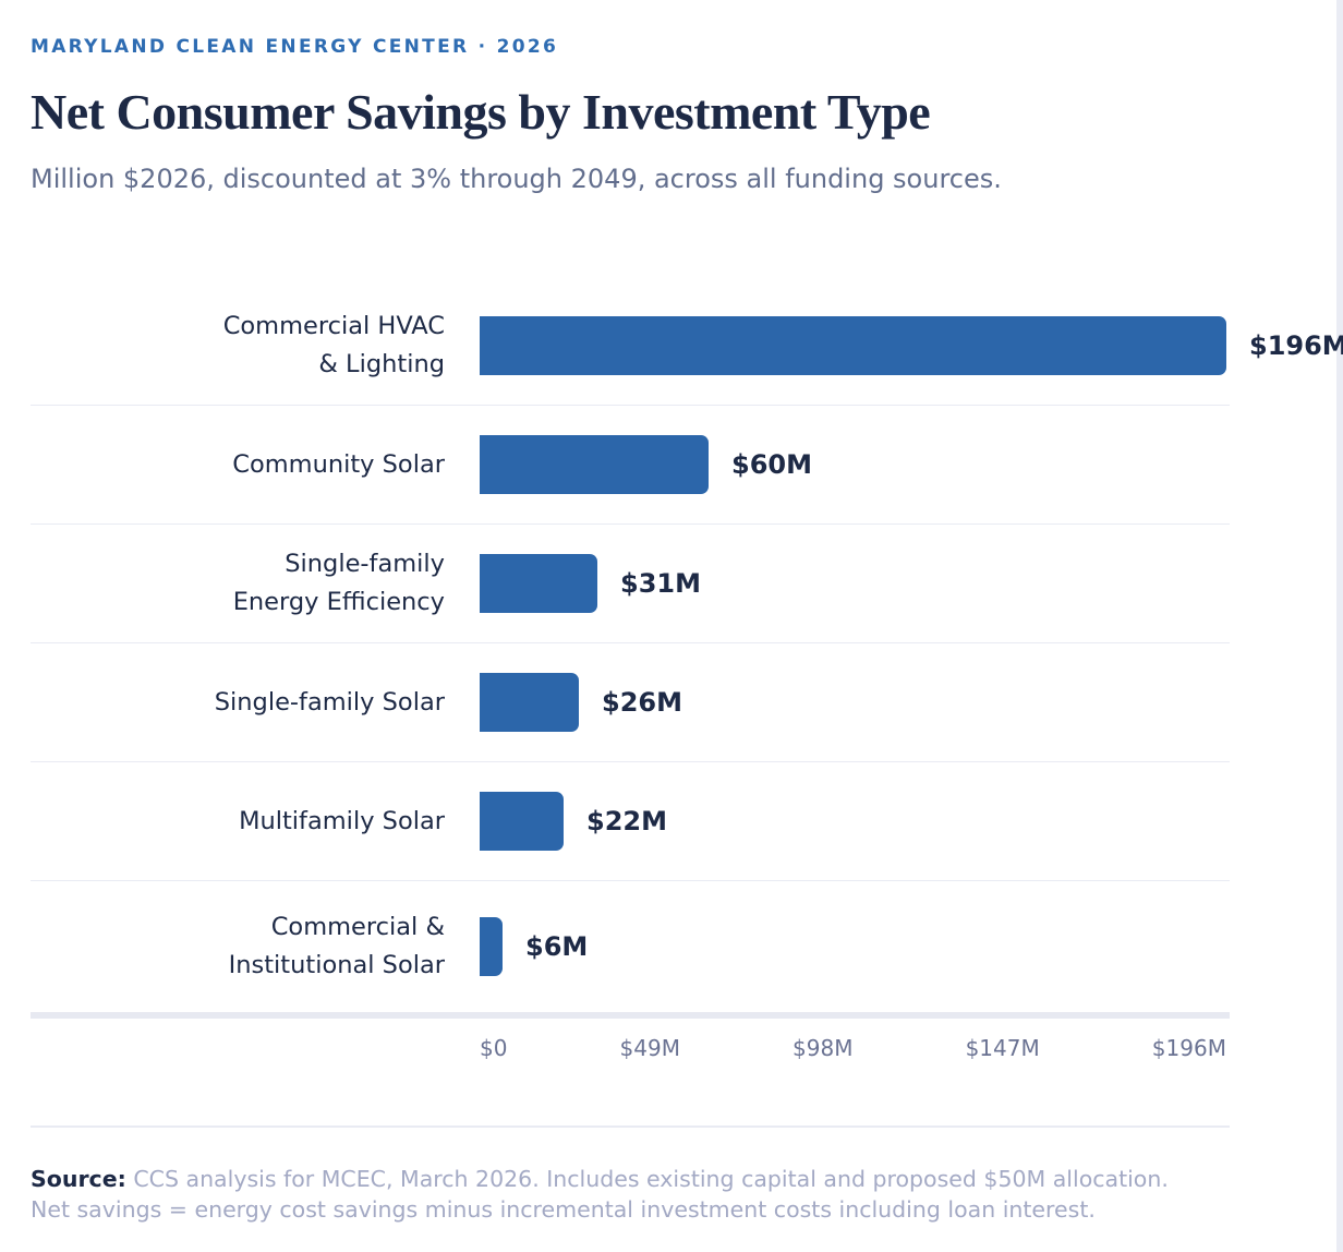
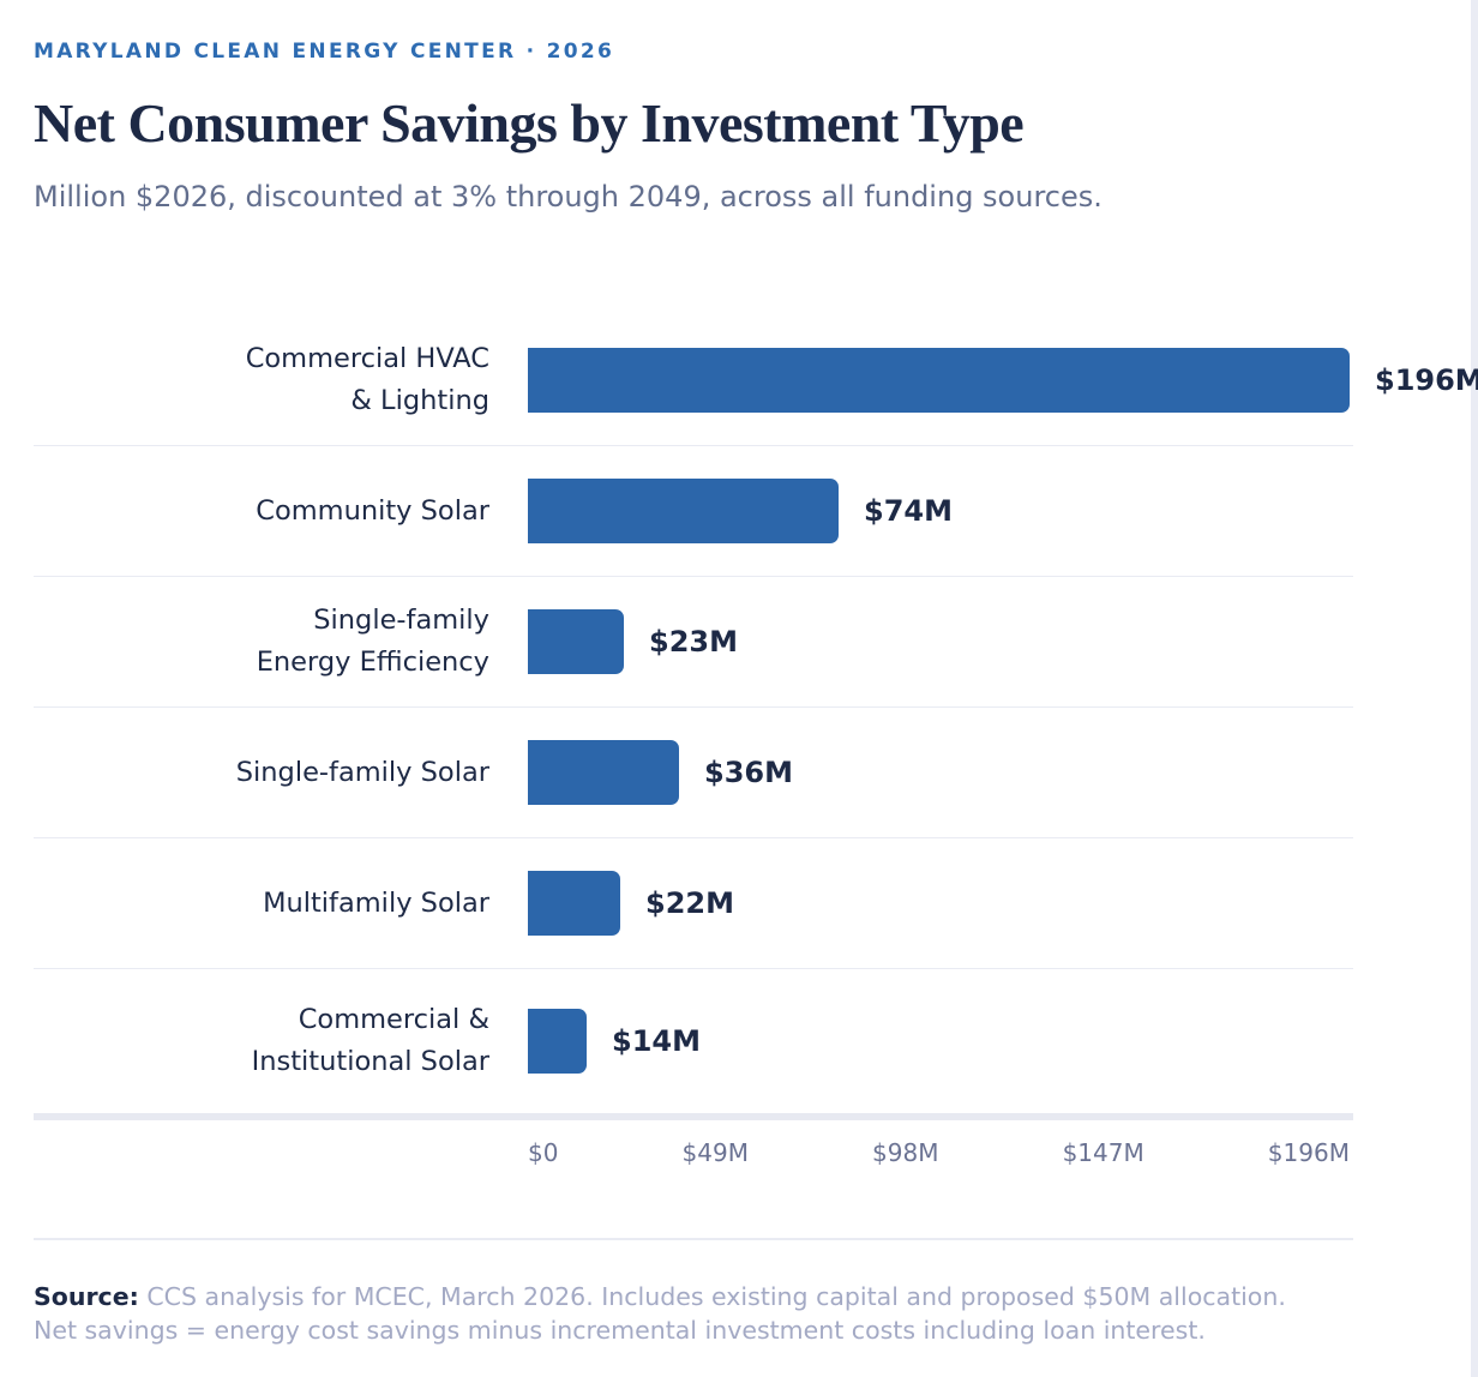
Community Solar: $60M -> $74M
Single-family Energy Efficiency: $31M -> $23M
Single-family Solar: $26M -> $36M
Commercial & Institutional Solar: $6M -> $14M
